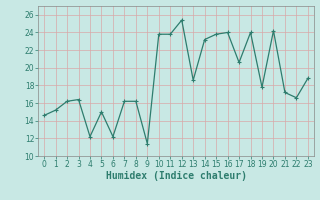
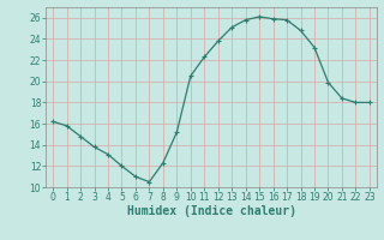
0: 14.6 -> 16.2
1: 15.2 -> 15.8
2: 16.2 -> 14.8
3: 16.4 -> 13.8
4: 12.2 -> 13.1
5: 15.0 -> 12.0
6: 12.2 -> 11.0
7: 16.2 -> 10.5
8: 16.2 -> 12.3
9: 11.4 -> 15.2
10: 23.8 -> 20.5
11: 23.8 -> 22.3
12: 25.4 -> 23.8
13: 18.6 -> 25.1
14: 23.2 -> 25.8
15: 23.8 -> 26.1
16: 24.0 -> 25.9
17: 20.6 -> 25.8
18: 24.0 -> 24.8
19: 17.8 -> 23.2
20: 24.2 -> 19.9
21: 17.2 -> 18.4
22: 16.6 -> 18.0
23: 18.8 -> 18.0
